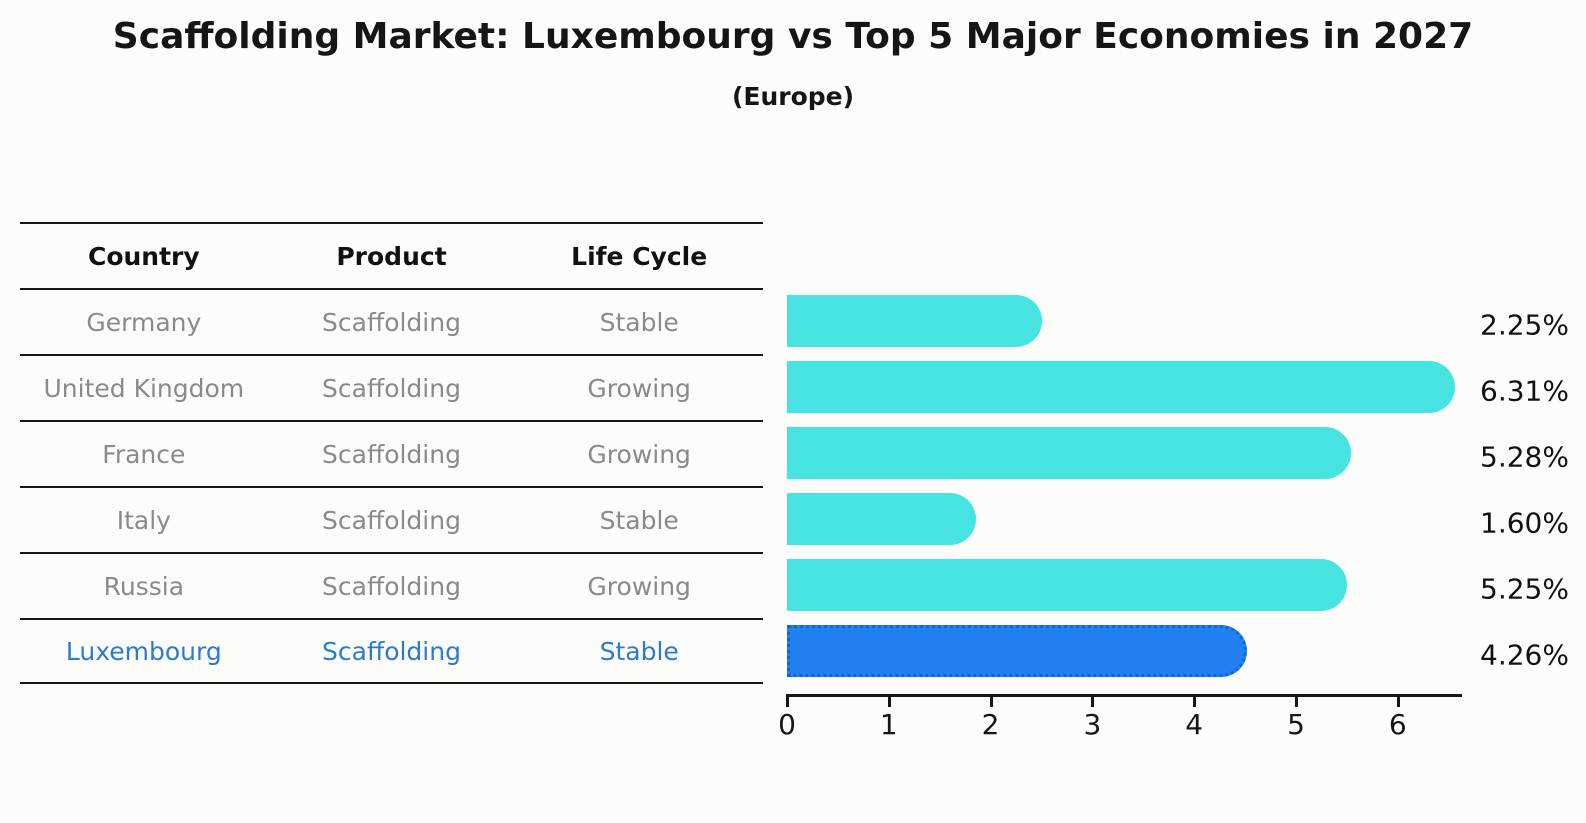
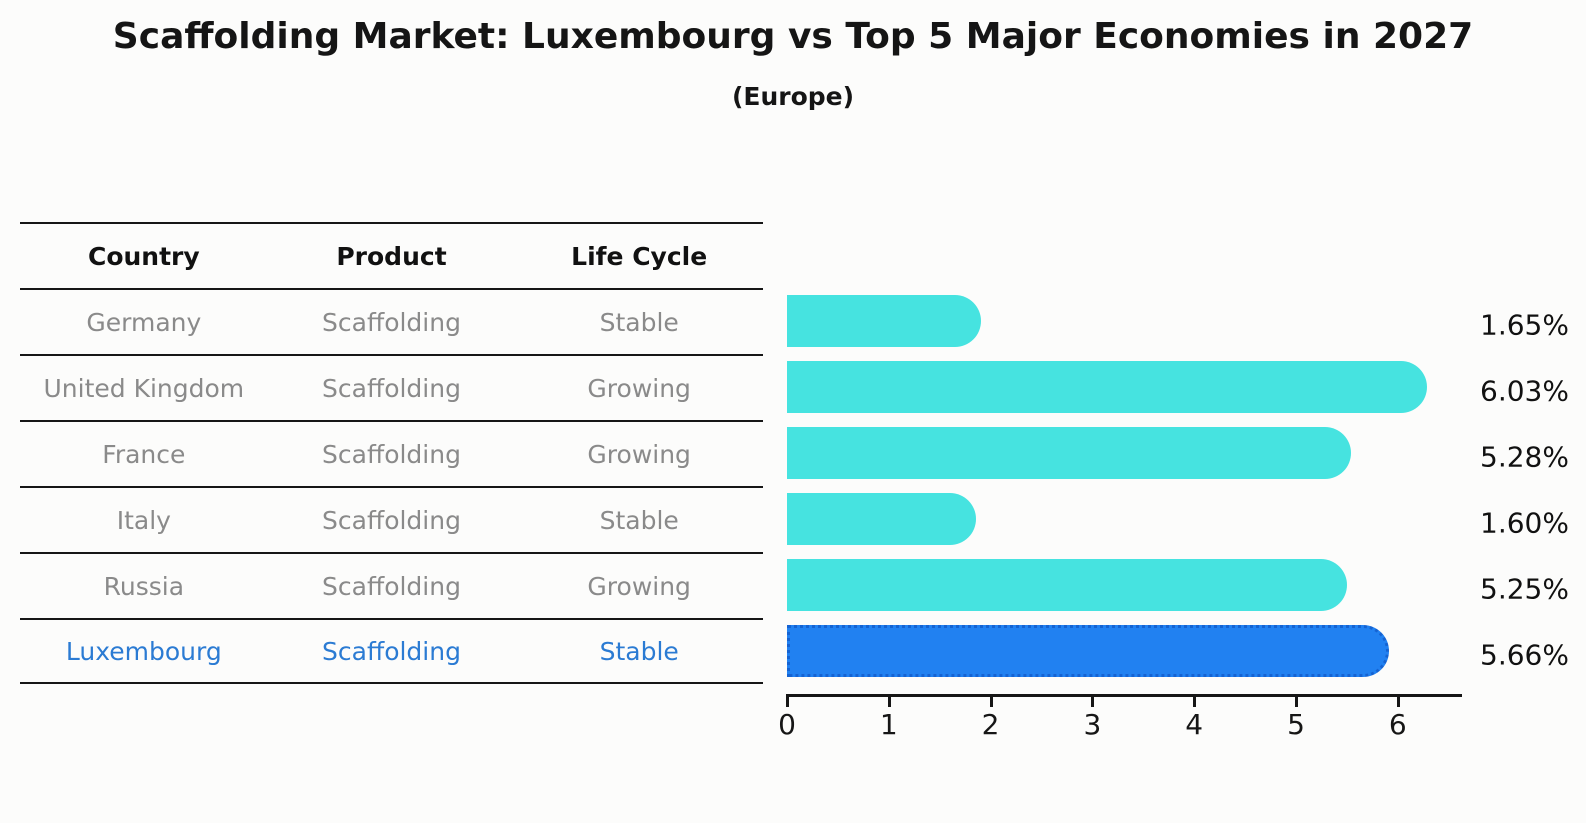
Germany: 2.25% -> 1.65%
United Kingdom: 6.31% -> 6.03%
Luxembourg: 4.26% -> 5.66%
